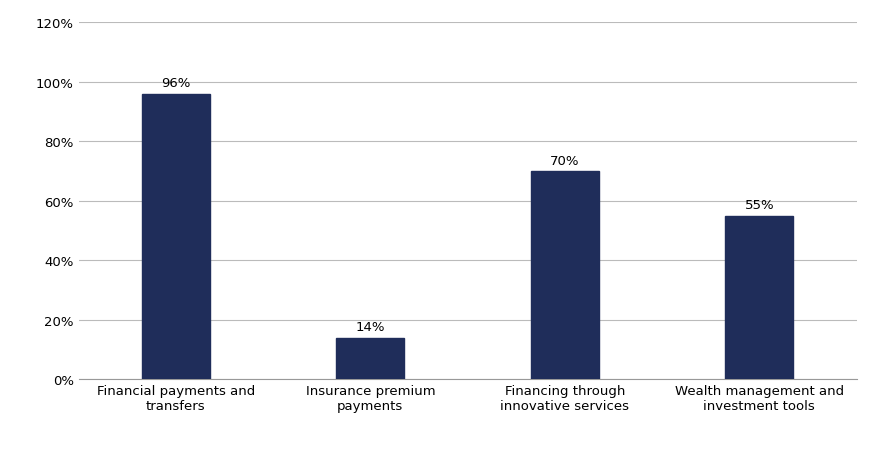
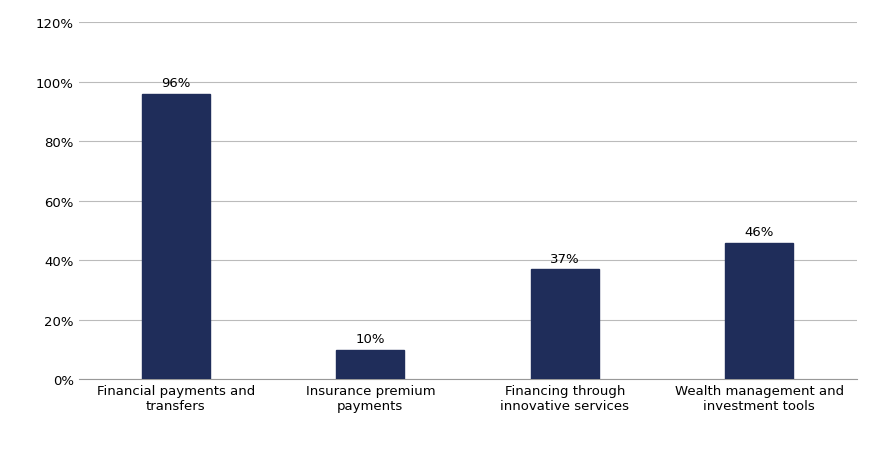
Insurance premium payments: 14% -> 10%
Financing through innovative services: 70% -> 37%
Wealth management and investment tools: 55% -> 46%
